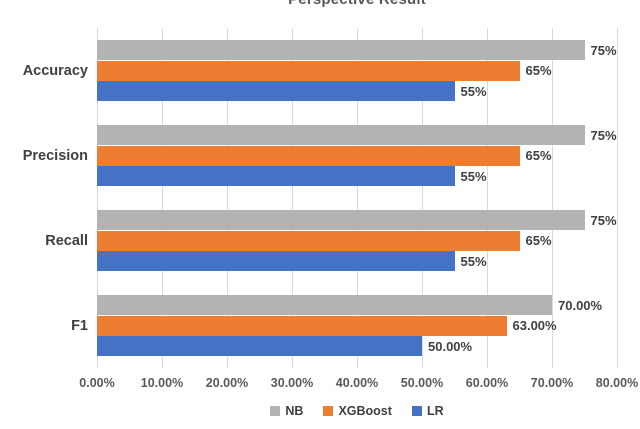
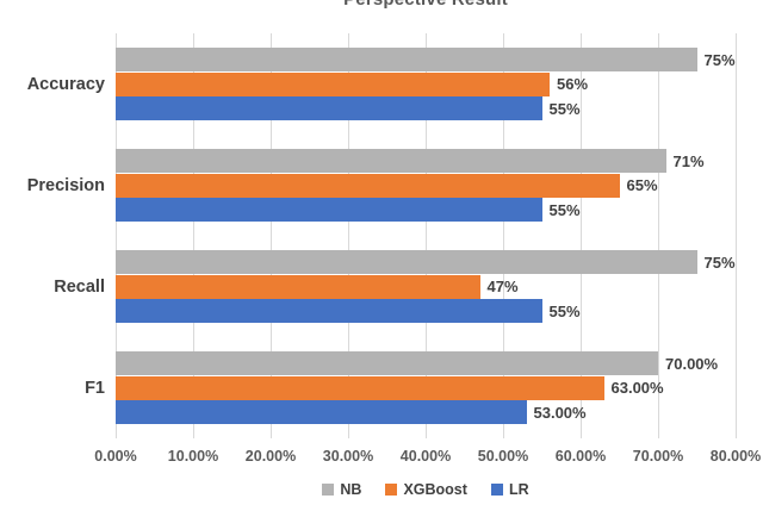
XGBoost/Accuracy: 65% -> 56%
NB/Precision: 75% -> 71%
XGBoost/Recall: 65% -> 47%
LR/F1: 50.00% -> 53.00%
